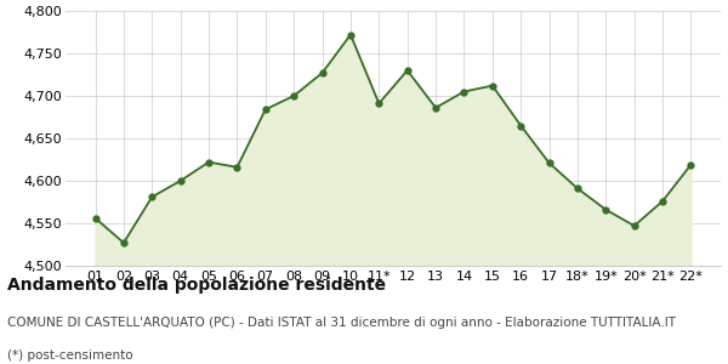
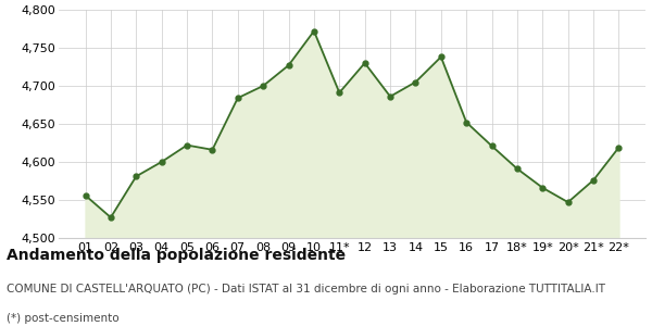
15: 4,712 -> 4,738
16: 4,665 -> 4,652
